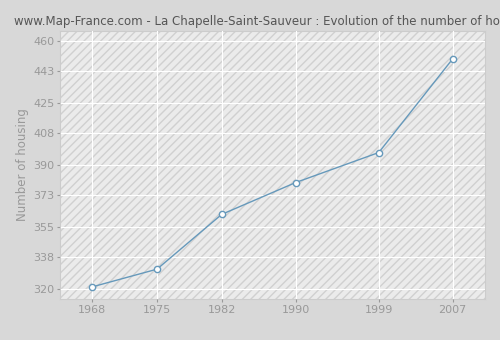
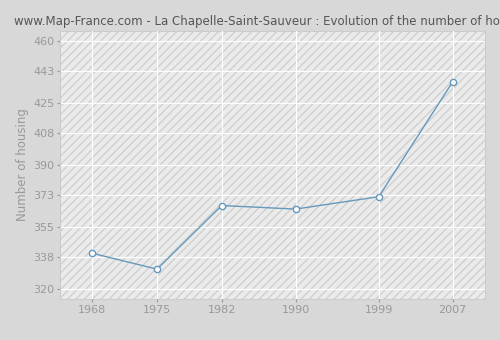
1968: 321 -> 340
1982: 362 -> 367
1990: 380 -> 365
1999: 397 -> 372
2007: 450 -> 437
